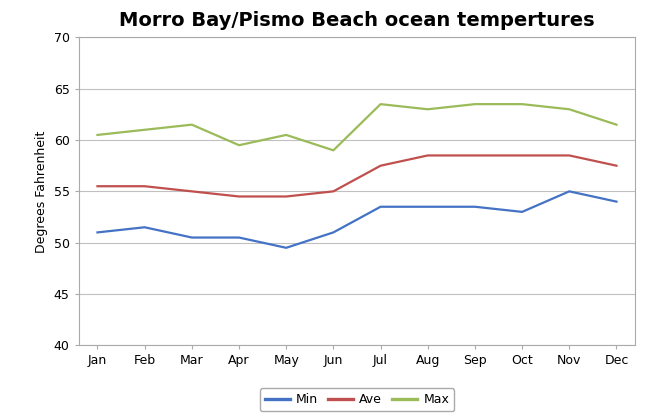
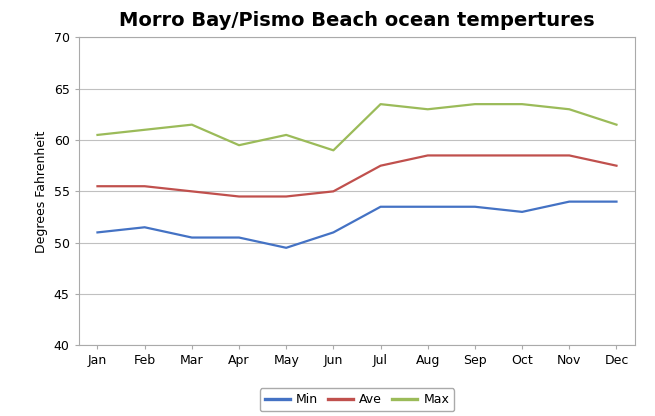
Min/Nov: 55.0 -> 54.0
